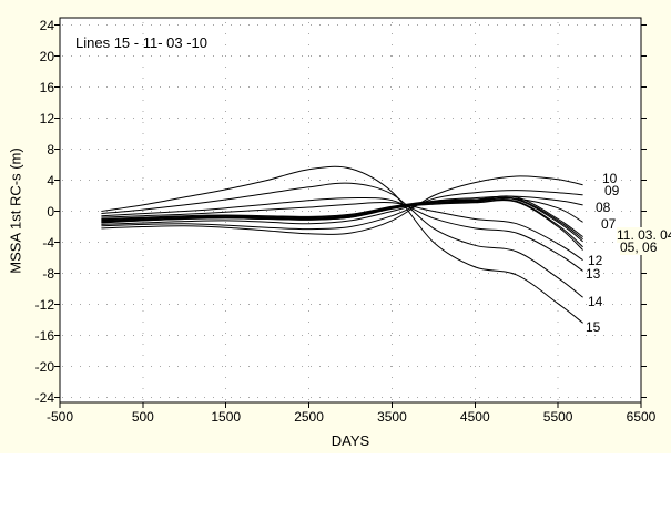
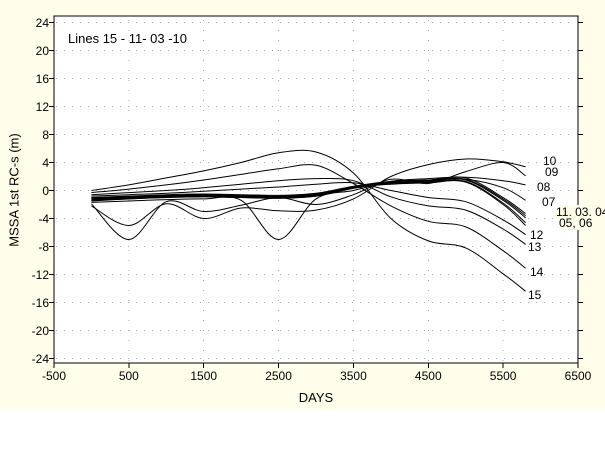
10/500: -2 -> -5
09/500: -2 -> -7
10/1500: -2 -> -4
09/1500: -2 -> -3
09/2500: -2 -> -1
08/2500: -2 -> -7
14/3500: 2 -> 1
09/4500: 2 -> 1
09/5500: 2 -> 4
